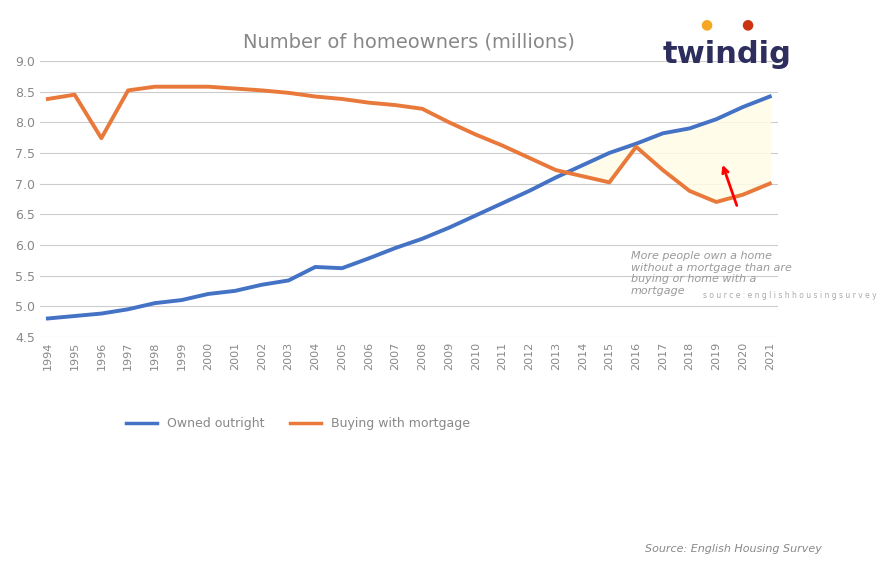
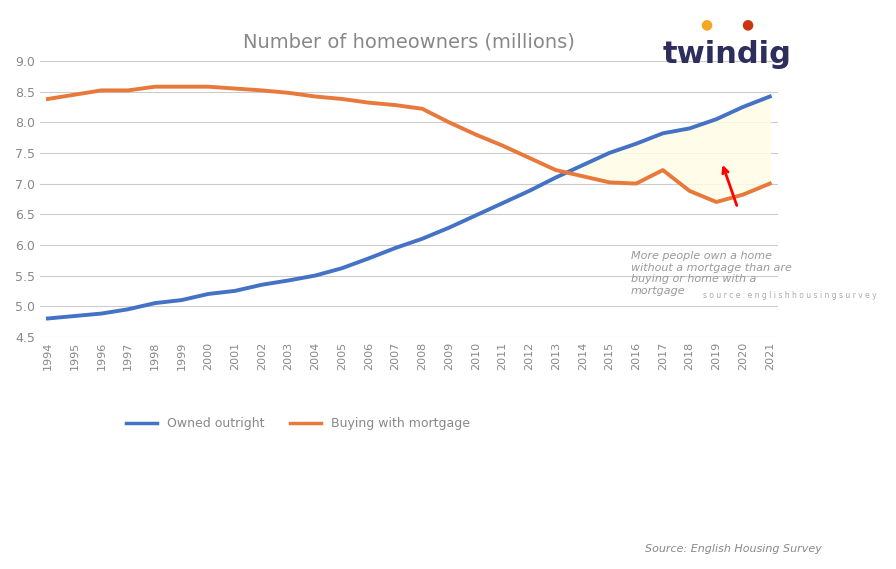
Buying with mortgage/1996: 7.74 -> 8.52
Owned outright/2004: 5.64 -> 5.50
Buying with mortgage/2016: 7.60 -> 7.00
